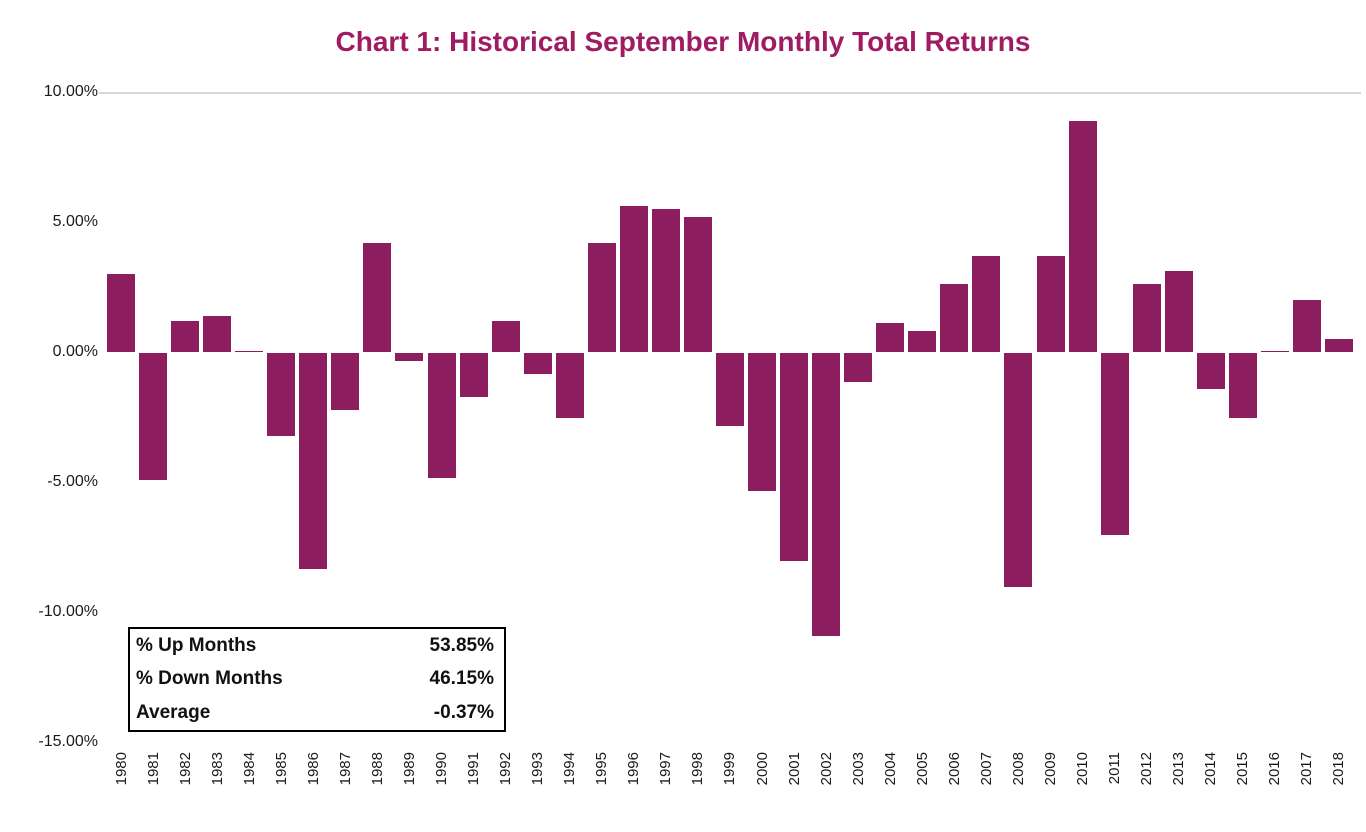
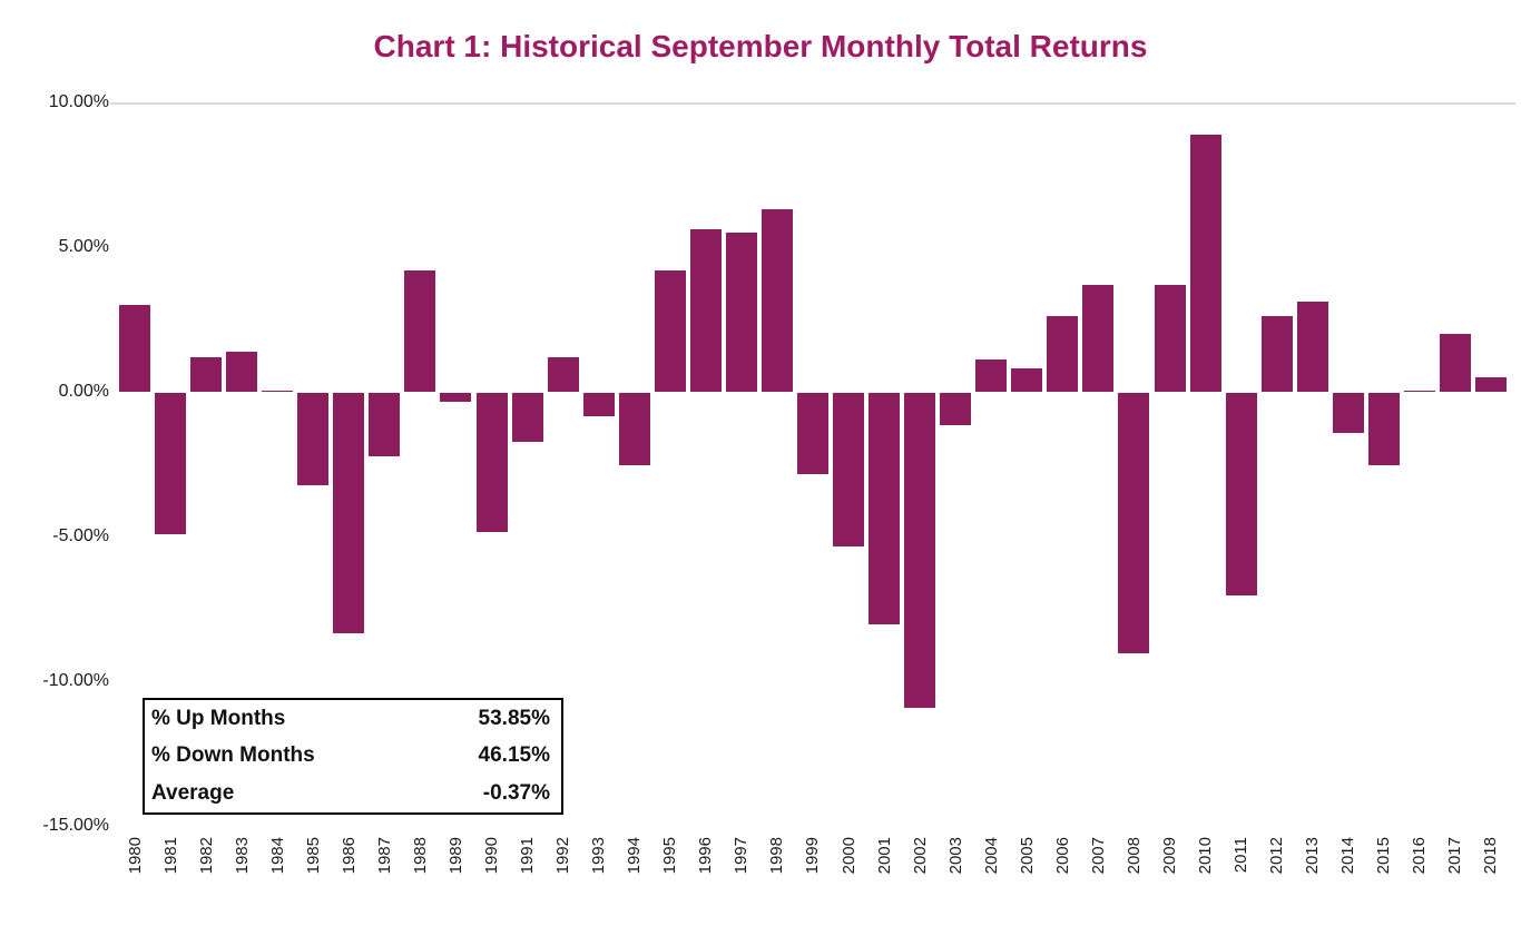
1998: 5.2% -> 6.3%
